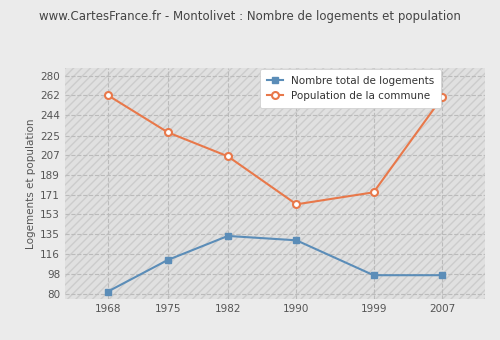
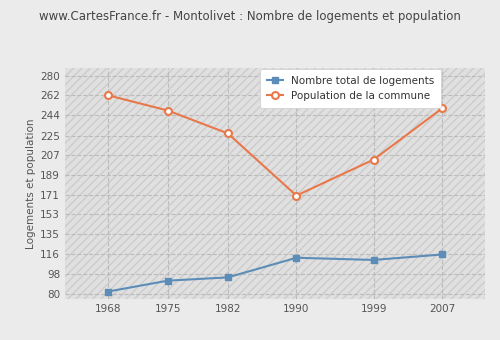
Nombre total de logements/1975: 111 -> 92
Population de la commune/1975: 228 -> 248
Nombre total de logements/1982: 133 -> 95
Population de la commune/1982: 206 -> 227
Nombre total de logements/1990: 129 -> 113
Population de la commune/1990: 162 -> 170
Nombre total de logements/1999: 97 -> 111
Population de la commune/1999: 173 -> 203
Nombre total de logements/2007: 97 -> 116
Population de la commune/2007: 260 -> 250
